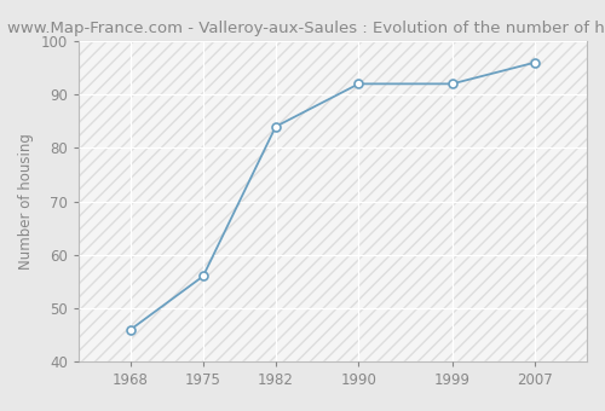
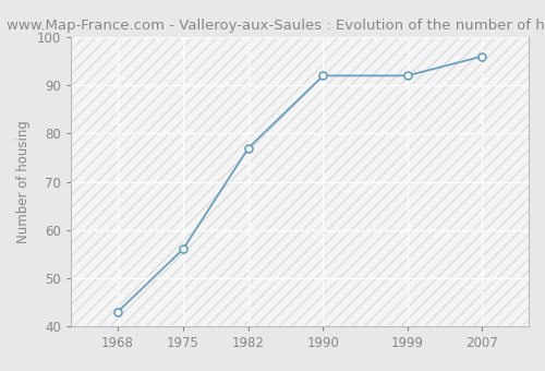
1968: 46 -> 43
1982: 84 -> 77
